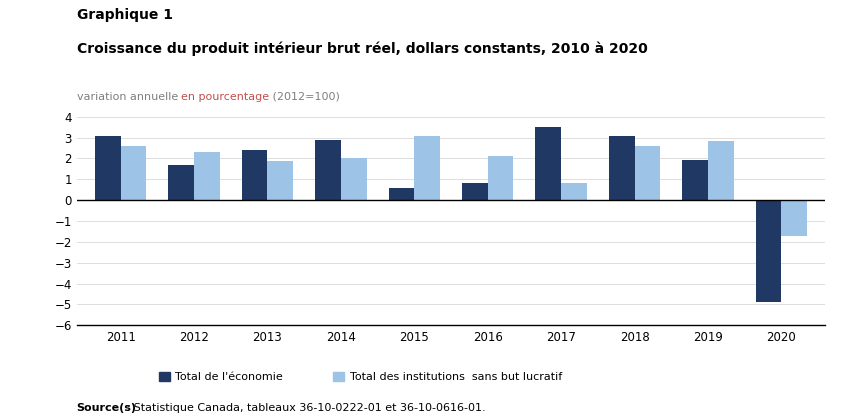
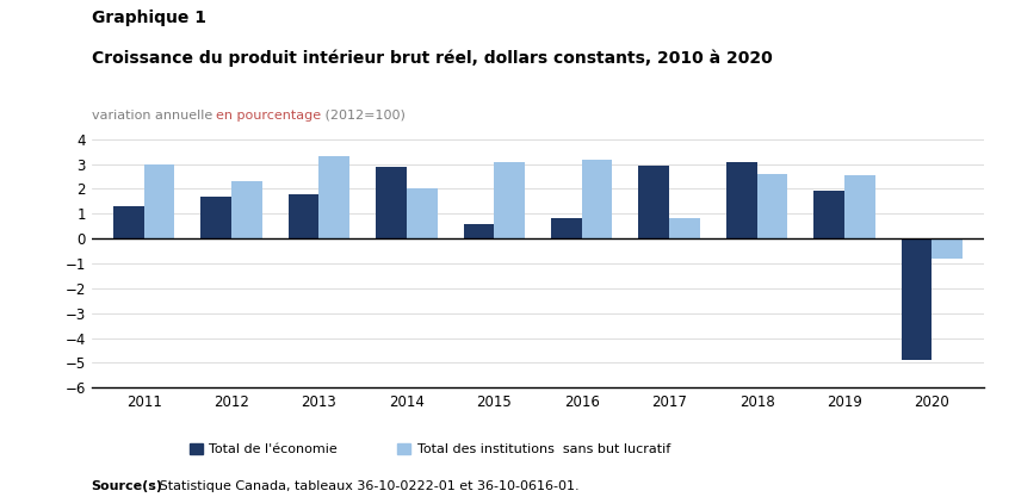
Total de l'économie/2011: 3.10 -> 1.30
Total des institutions sans but lucratif/2011: 2.60 -> 3.00
Total de l'économie/2013: 2.40 -> 1.80
Total des institutions sans but lucratif/2013: 1.90 -> 3.30
Total des institutions sans but lucratif/2016: 2.10 -> 3.15
Total de l'économie/2017: 3.50 -> 2.95
Total des institutions sans but lucratif/2019: 2.85 -> 2.55
Total des institutions sans but lucratif/2020: -1.70 -> -0.80
